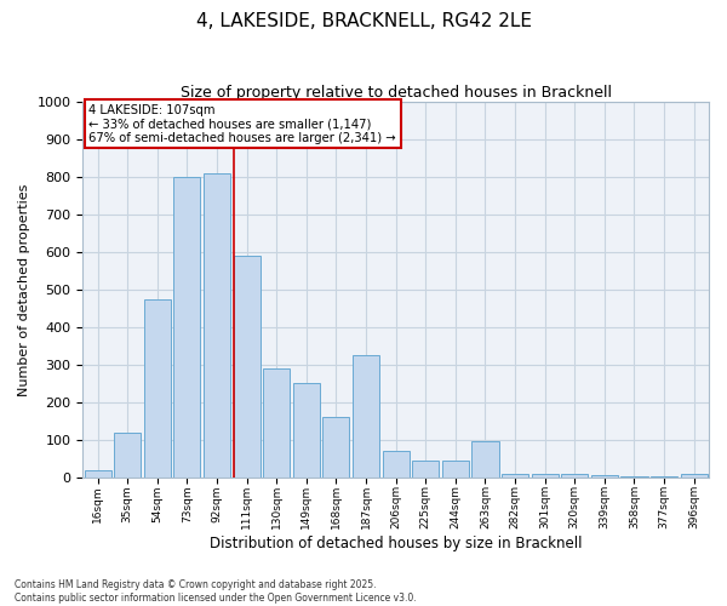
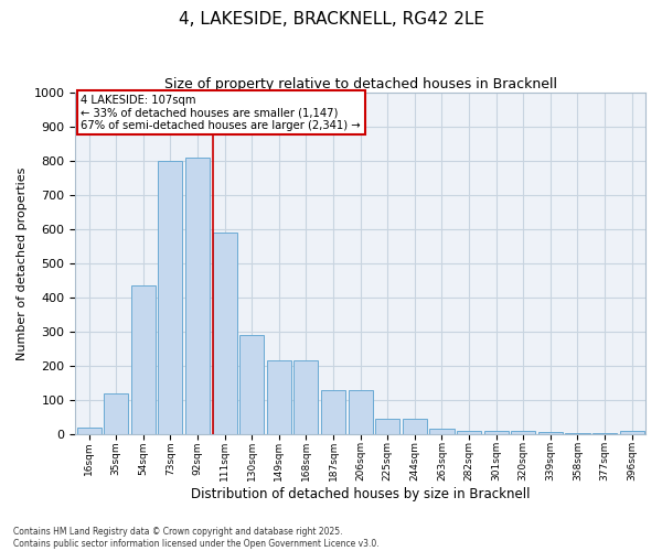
54sqm: 475 -> 435
149sqm: 250 -> 215
168sqm: 160 -> 215
187sqm: 325 -> 130
206sqm: 70 -> 130
263sqm: 95 -> 15
